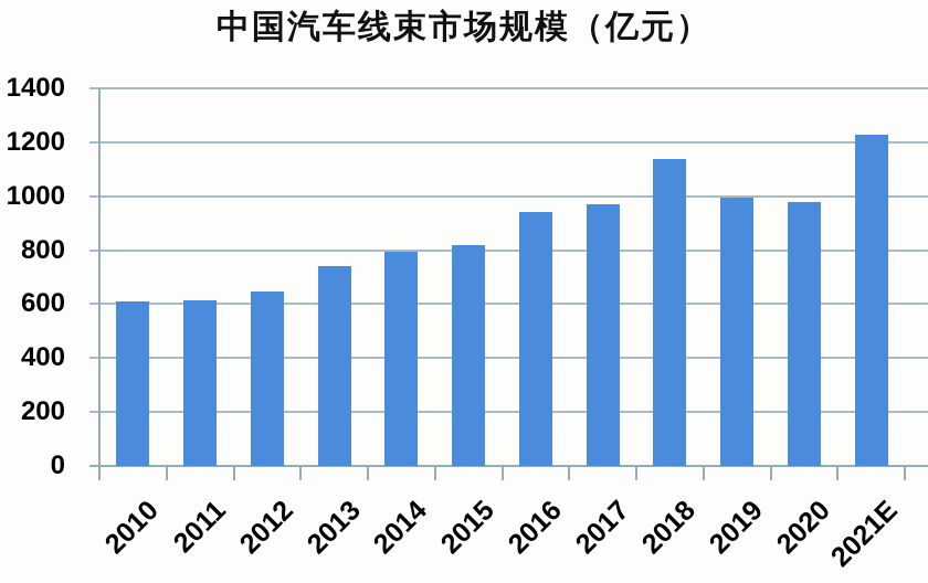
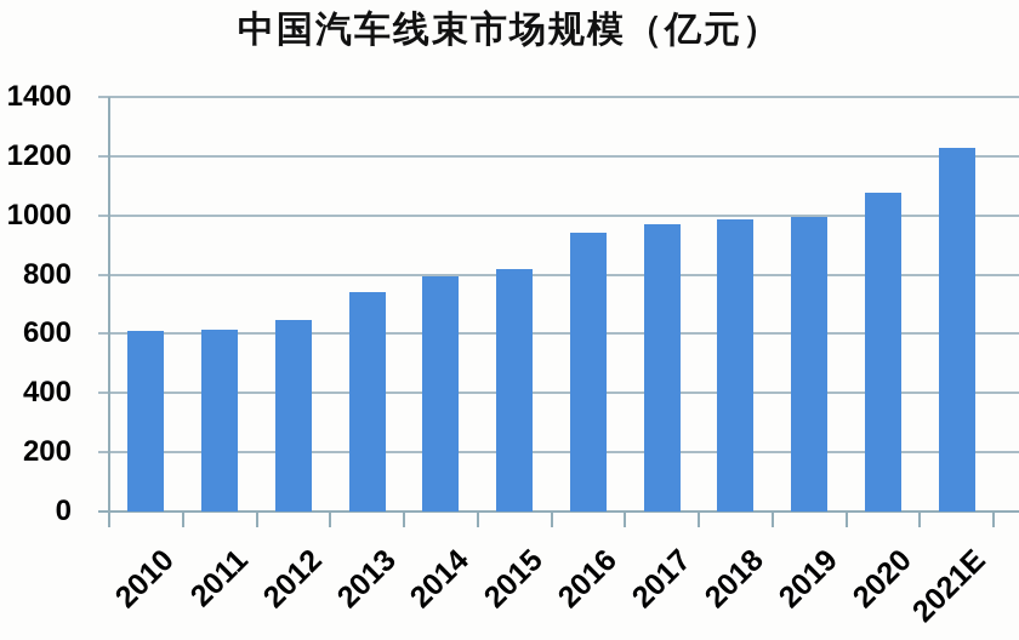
2018: 1140 -> 980
2020: 980 -> 1080
